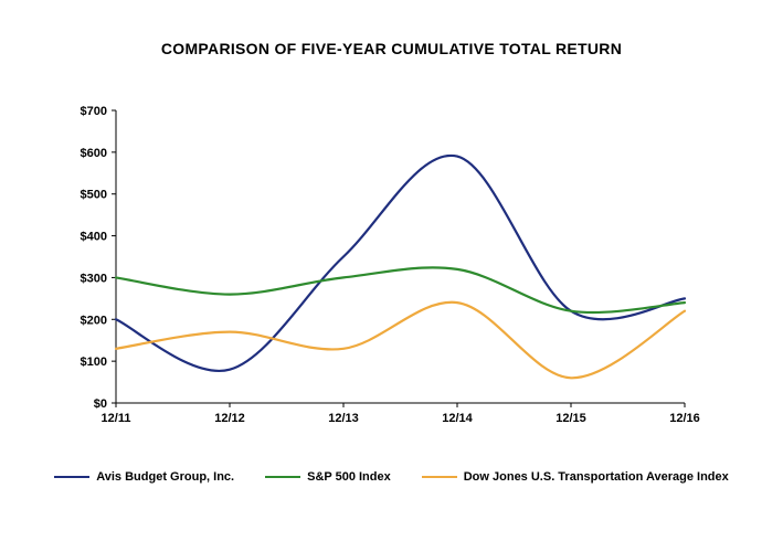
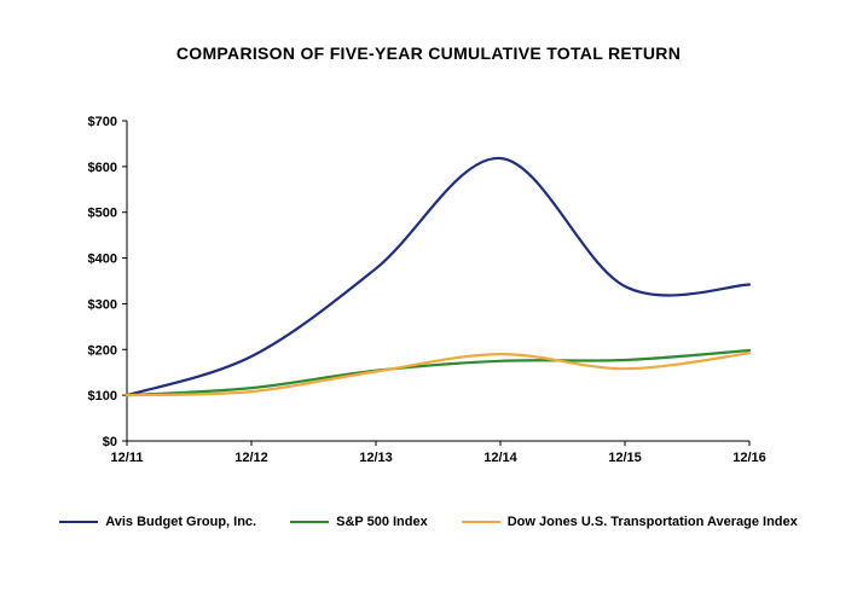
Avis Budget Group, Inc./12/11: $200 -> $100
S&P 500 Index/12/11: $300 -> $100
Dow Jones U.S. Transportation Average Index/12/11: $130 -> $100
Avis Budget Group, Inc./12/12: $80 -> $180
S&P 500 Index/12/12: $260 -> $120
Dow Jones U.S. Transportation Average Index/12/12: $170 -> $110
Avis Budget Group, Inc./12/13: $350 -> $380
S&P 500 Index/12/13: $300 -> $150
Dow Jones U.S. Transportation Average Index/12/13: $130 -> $150
Avis Budget Group, Inc./12/14: $590 -> $620
S&P 500 Index/12/14: $320 -> $180
Dow Jones U.S. Transportation Average Index/12/14: $240 -> $190
Avis Budget Group, Inc./12/15: $220 -> $340
S&P 500 Index/12/15: $220 -> $180
Dow Jones U.S. Transportation Average Index/12/15: $60 -> $160
Avis Budget Group, Inc./12/16: $250 -> $340
S&P 500 Index/12/16: $240 -> $200
Dow Jones U.S. Transportation Average Index/12/16: $220 -> $190
